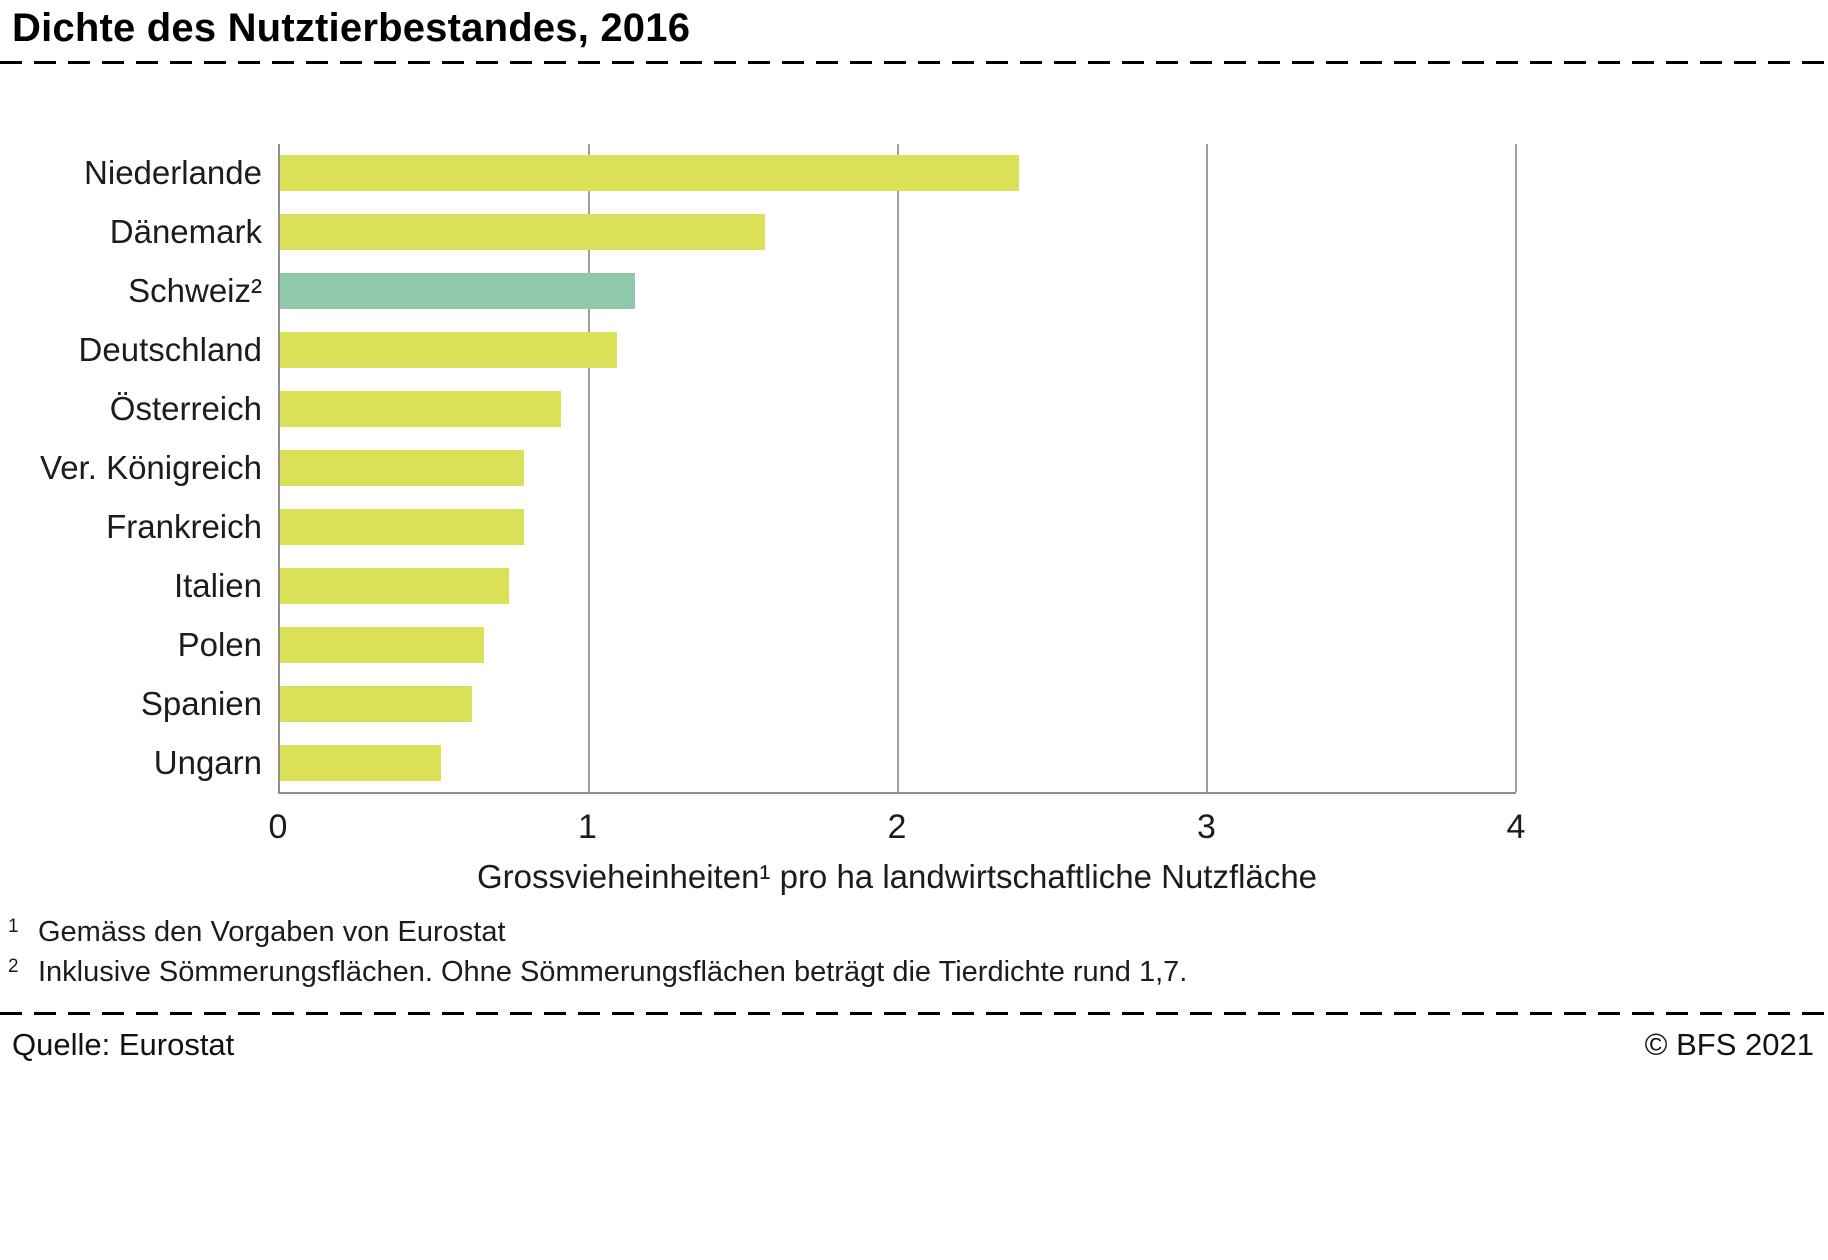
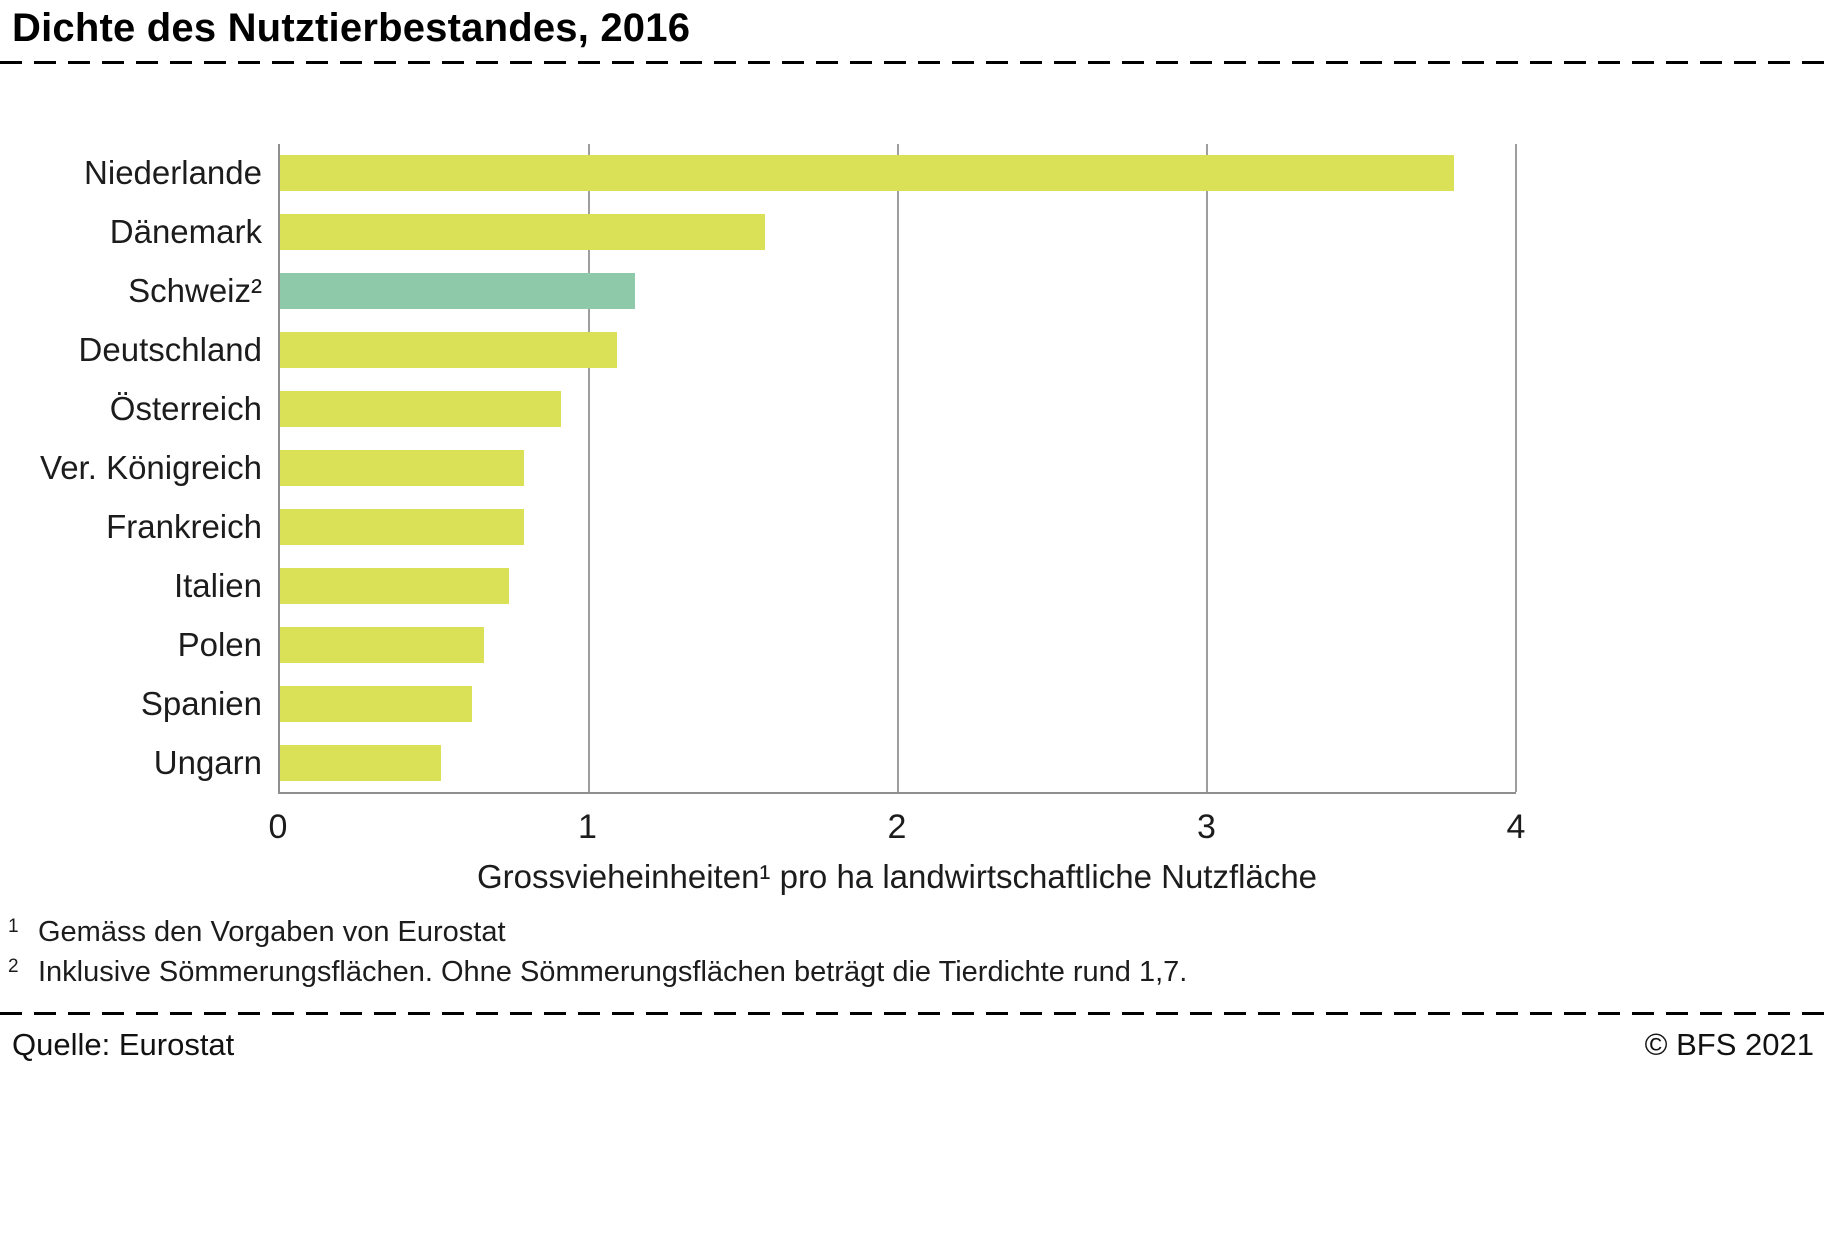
Niederlande: 2.39 -> 3.80
